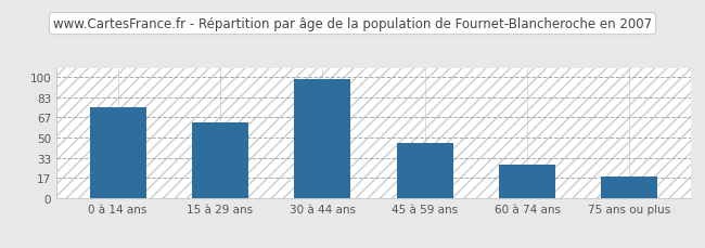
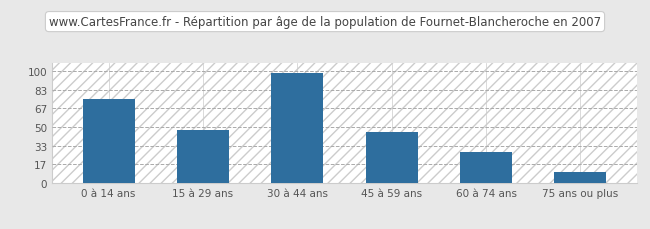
15 à 29 ans: 63 -> 47
75 ans ou plus: 18 -> 10
